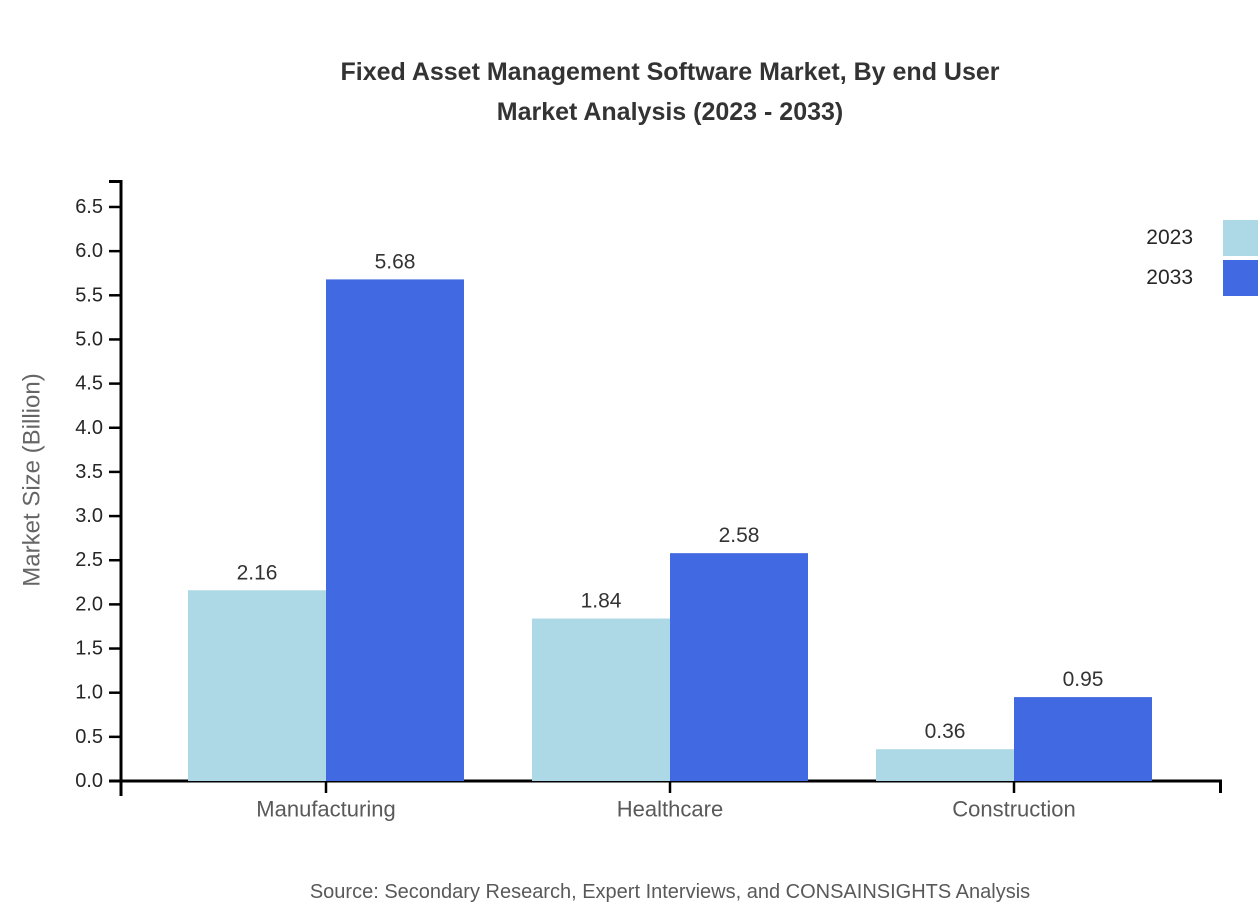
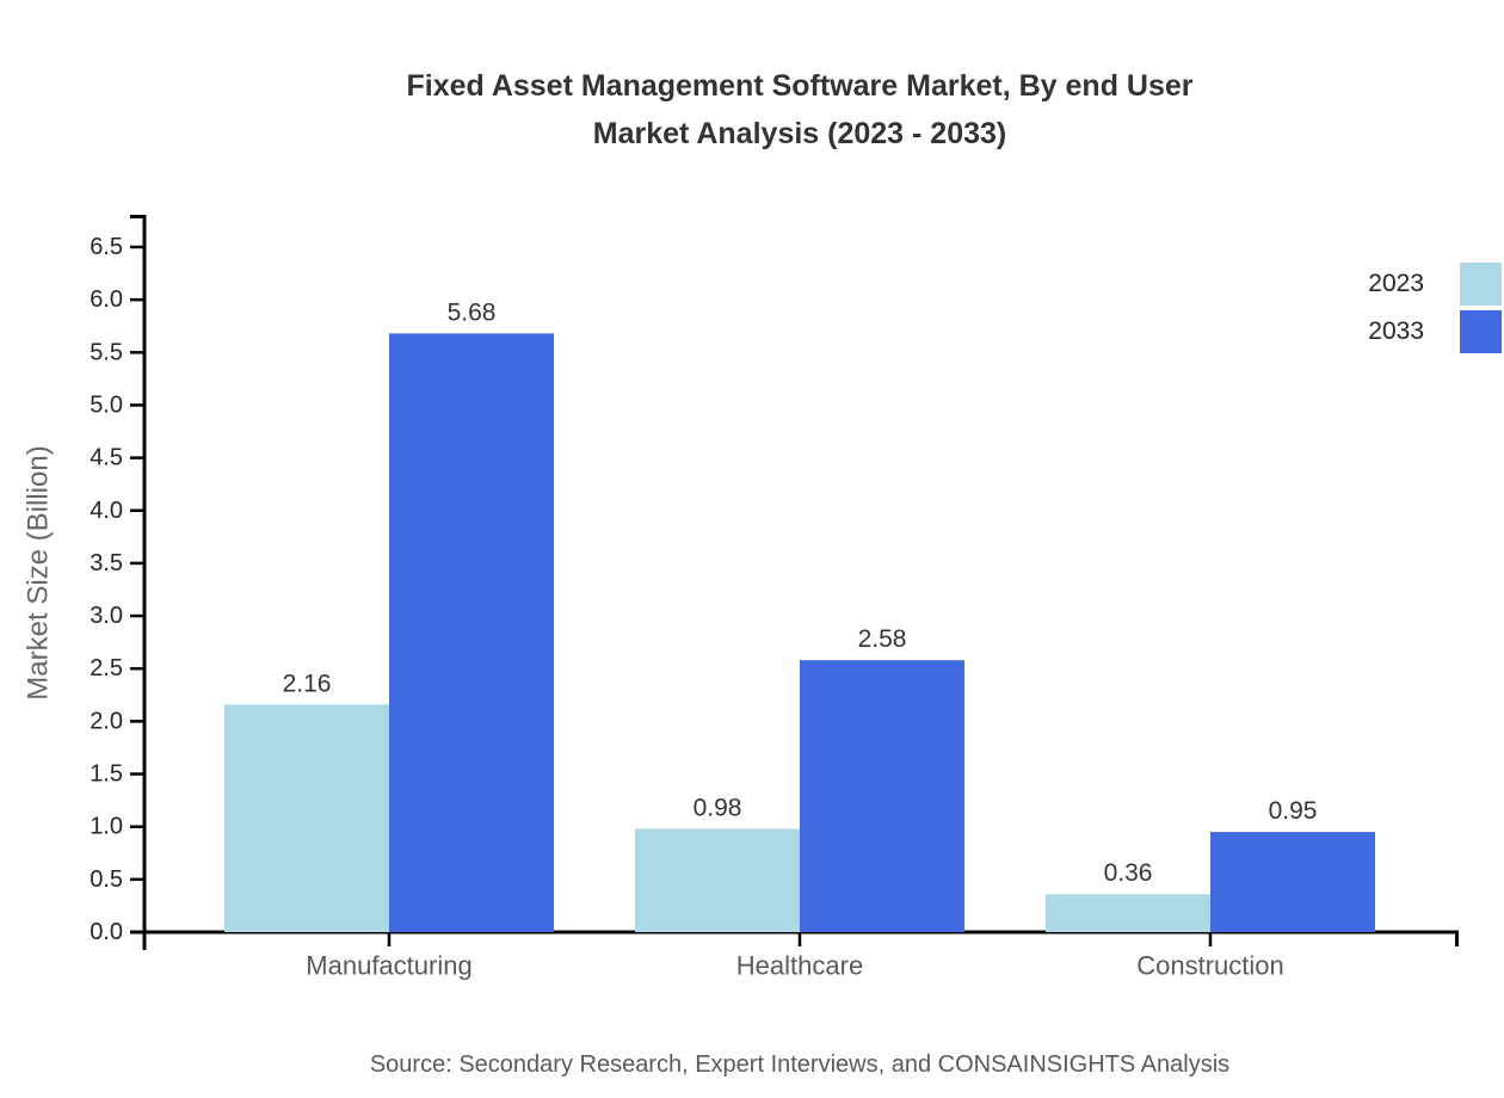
2023/Healthcare: 1.84 -> 0.98
